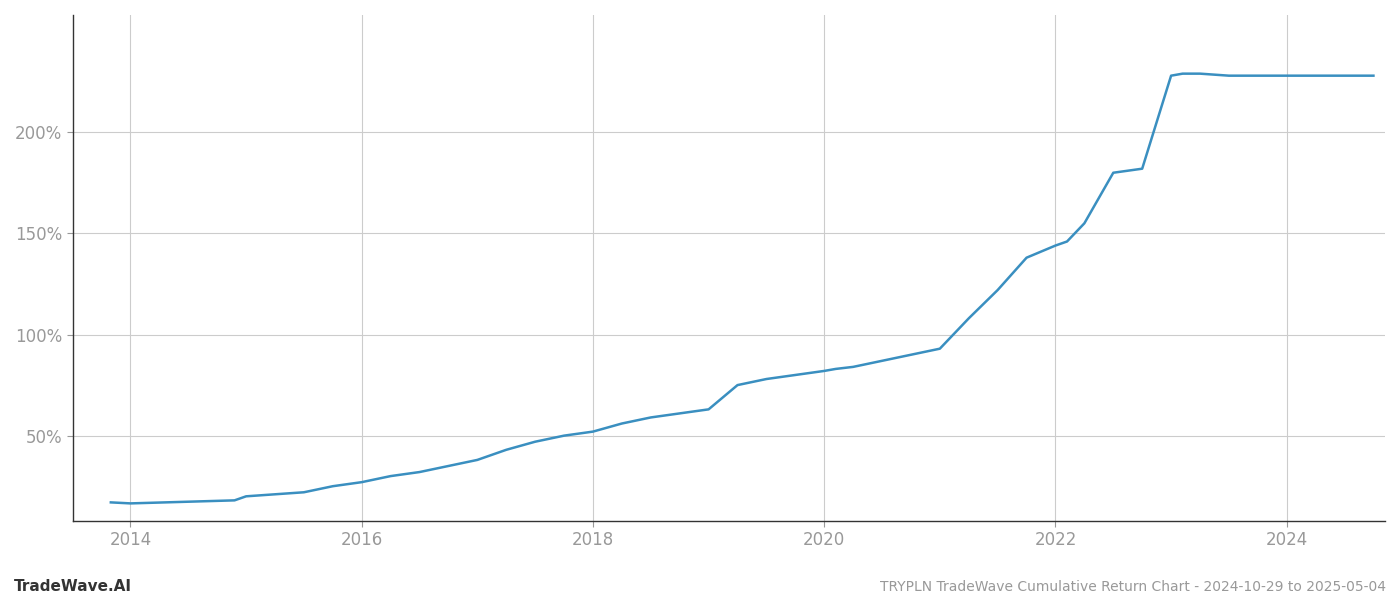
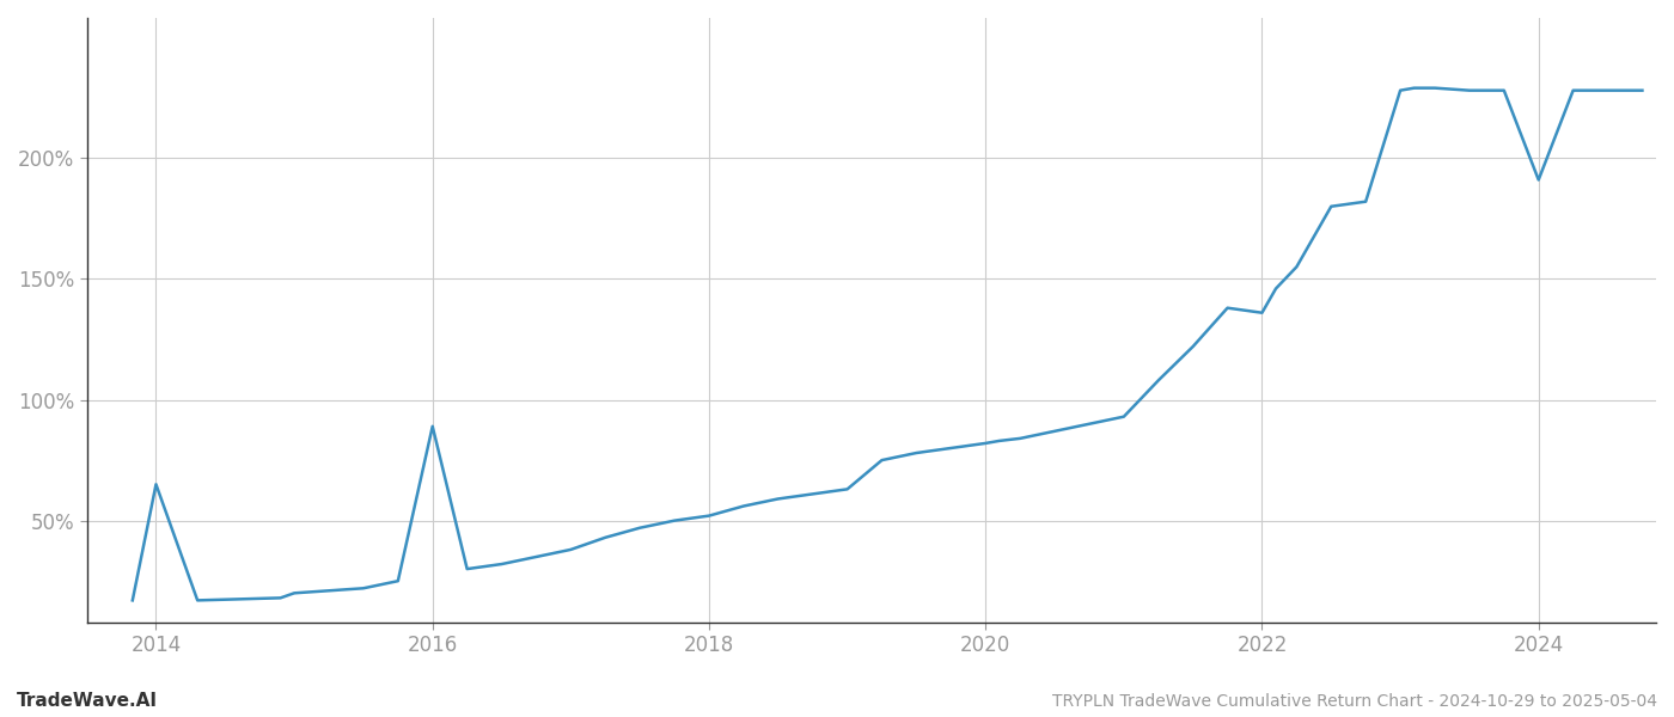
2014: 16.5% -> 65.0%
2016: 27.0% -> 89.0%
2022: 144.0% -> 136.0%
2024: 228.0% -> 191.0%
